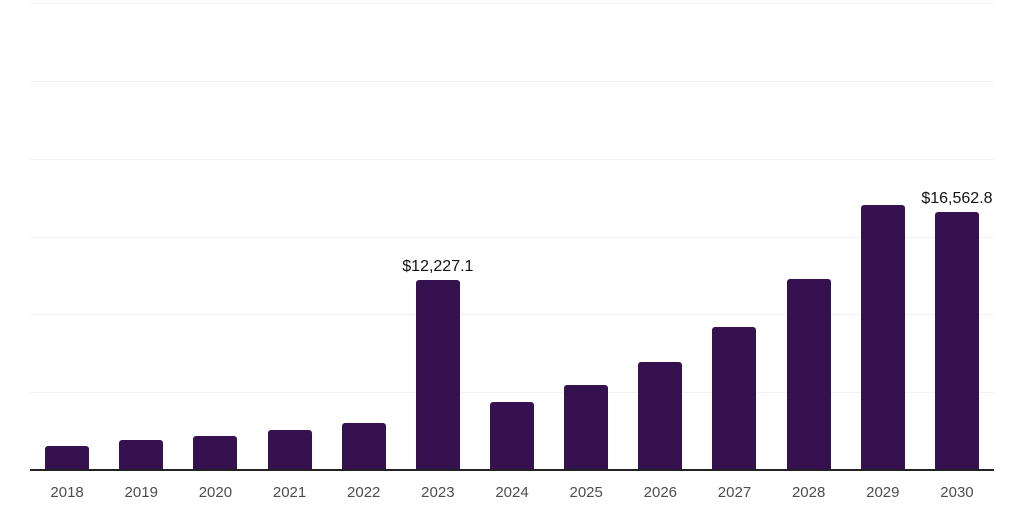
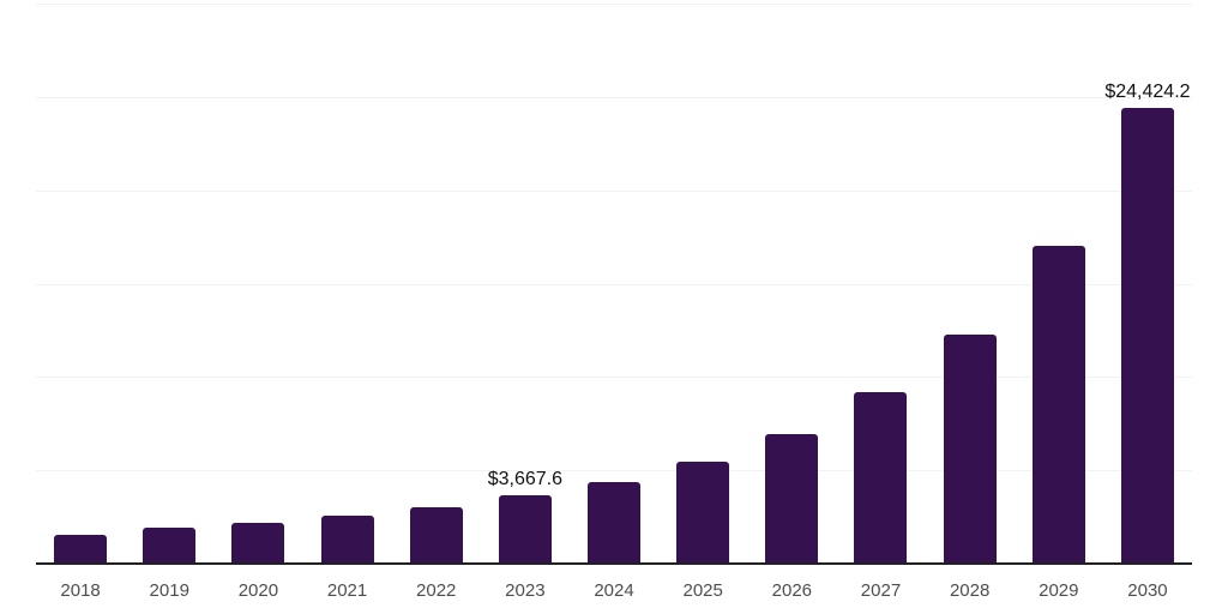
2023: $12,227.1 -> $3,667.6
2030: $16,562.8 -> $24,424.2
